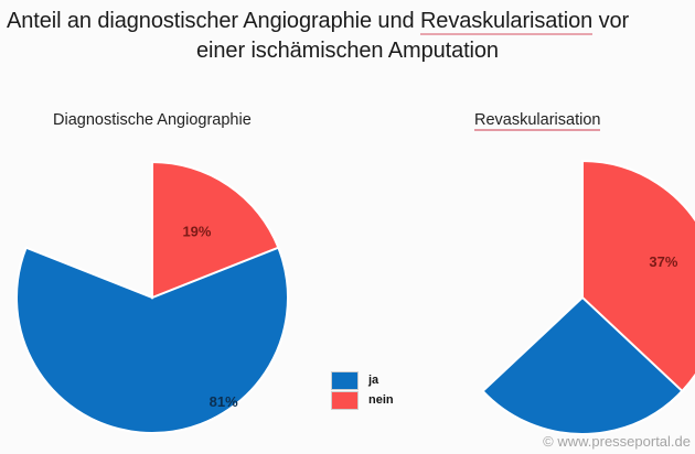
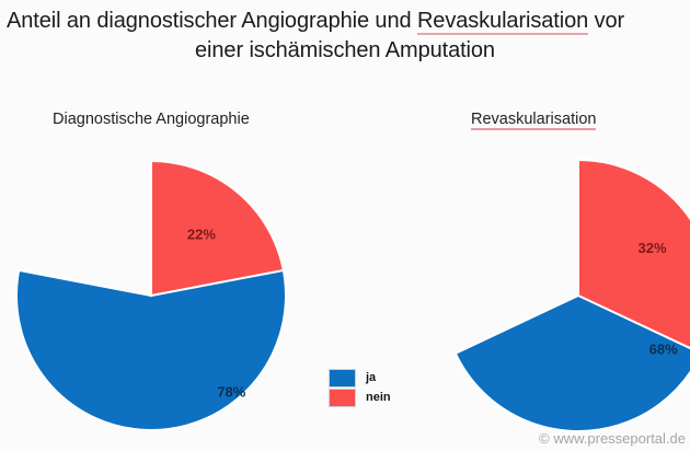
Diagnostische Angiographie/ja: 81% -> 78%
Diagnostische Angiographie/nein: 19% -> 22%
Revaskularisation/ja: 63% -> 68%
Revaskularisation/nein: 37% -> 32%
